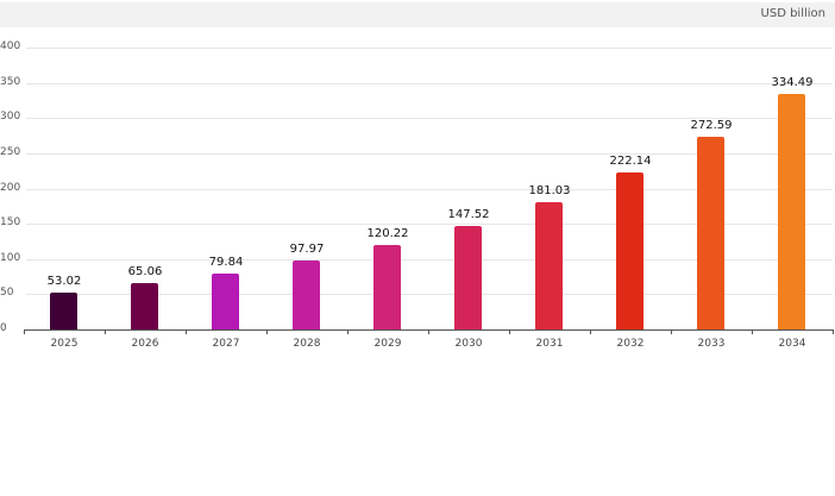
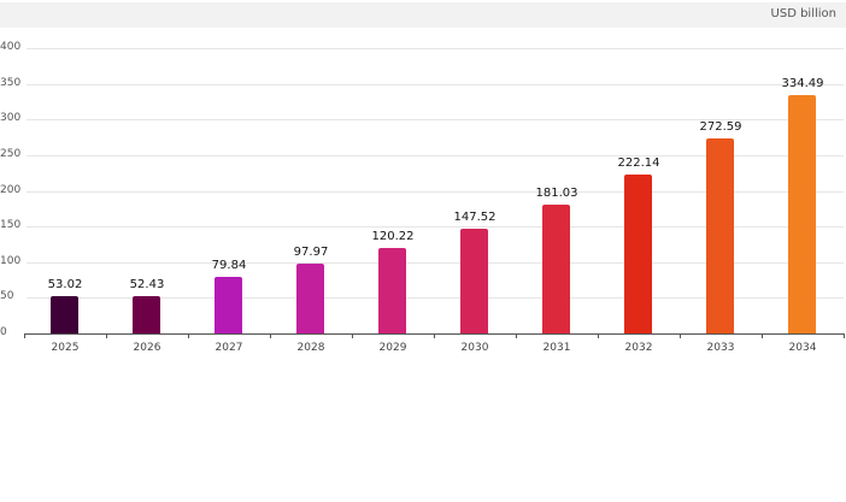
2026: 65.06 -> 52.43
